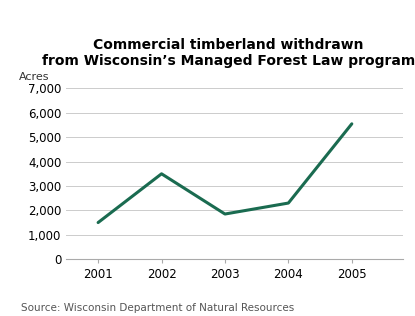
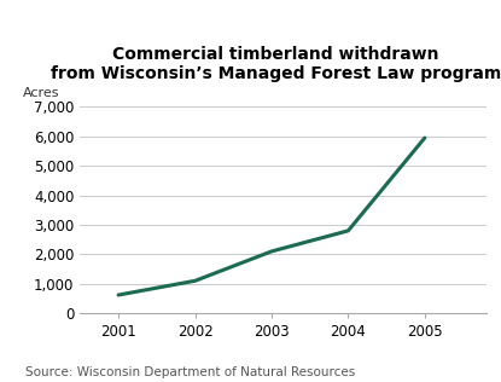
2001: 1,500 -> 620
2002: 3,500 -> 1,100
2003: 1,850 -> 2,100
2004: 2,300 -> 2,800
2005: 5,550 -> 5,950
